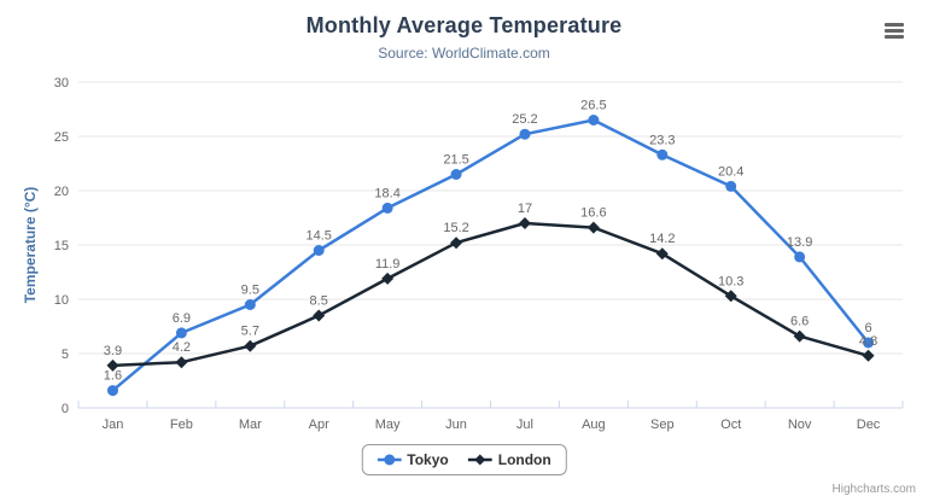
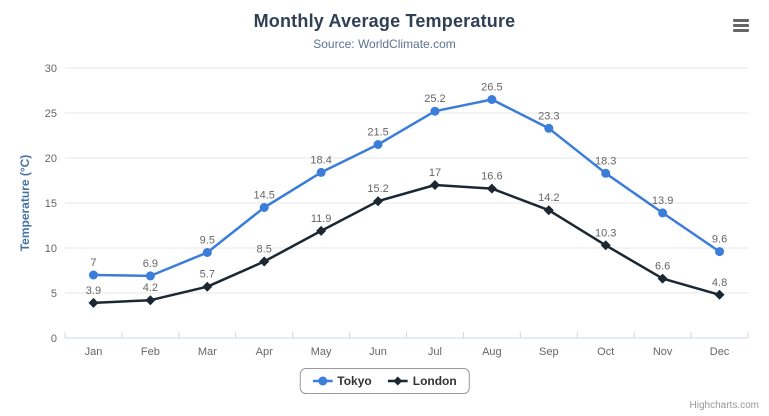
Tokyo/Jan: 1.6 -> 7
Tokyo/Oct: 20.4 -> 18.3
Tokyo/Dec: 6 -> 9.6
